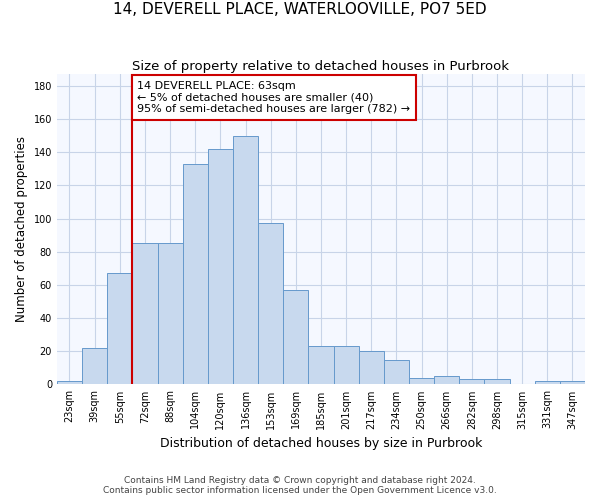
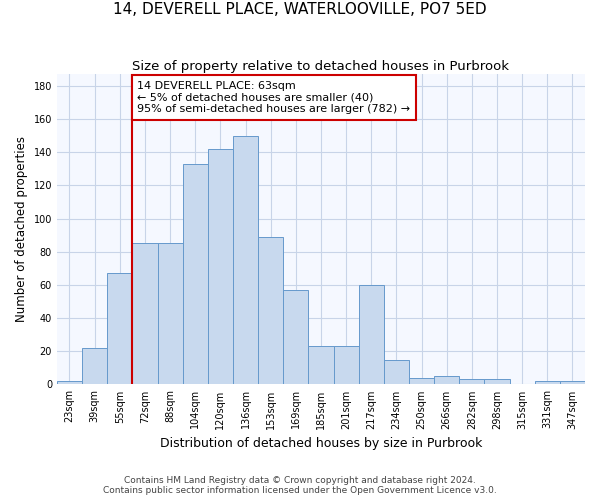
153sqm: 97 -> 89
217sqm: 20 -> 60
